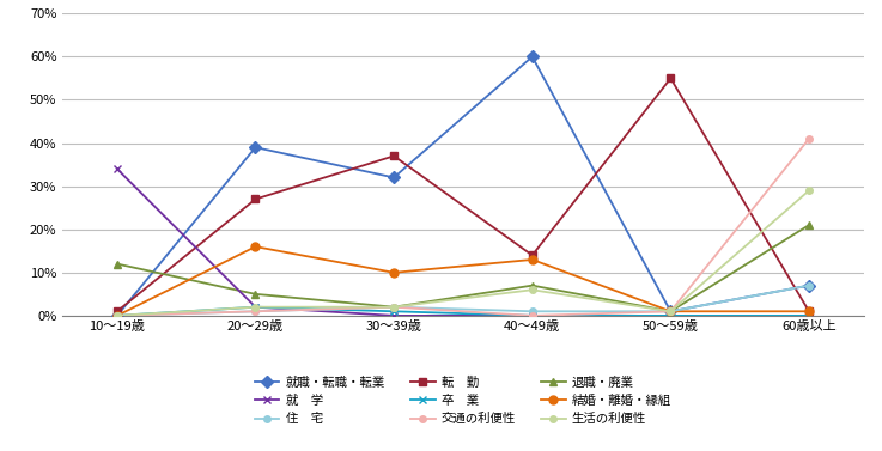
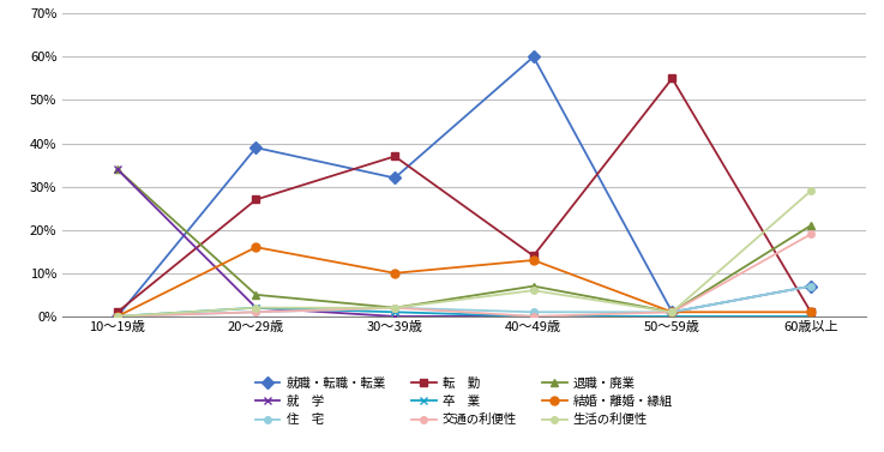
退職・廃業/10～19歳: 12% -> 34%
交通の利便性/60歳以上: 41% -> 19%
